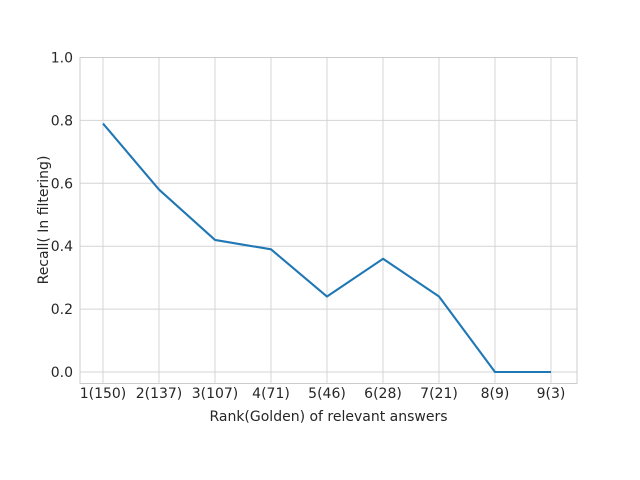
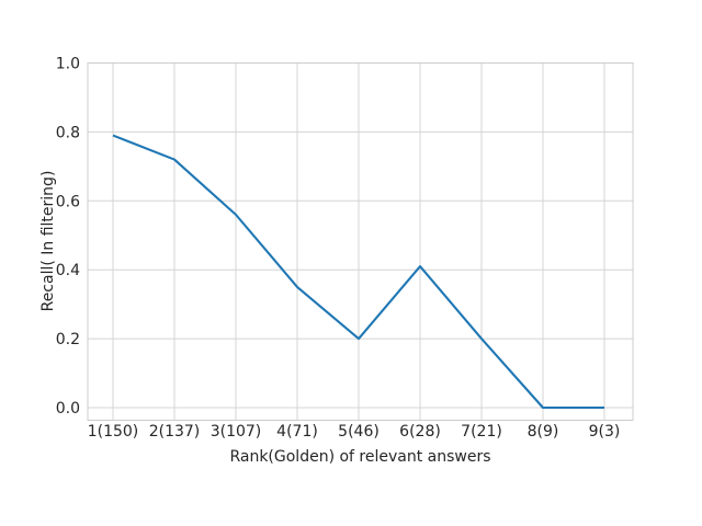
2(137): 0.58 -> 0.72
3(107): 0.42 -> 0.56
4(71): 0.39 -> 0.35
5(46): 0.24 -> 0.20
6(28): 0.36 -> 0.41
7(21): 0.24 -> 0.20
